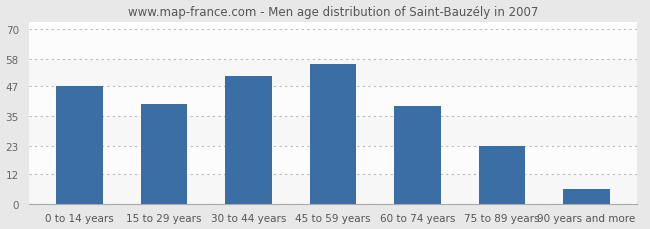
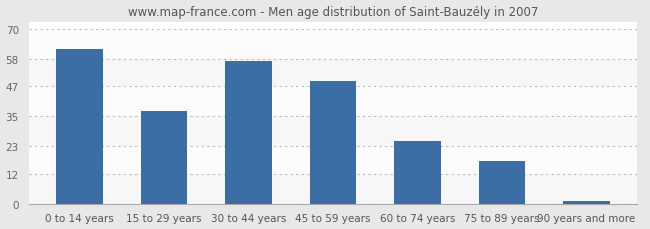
0 to 14 years: 47 -> 62
15 to 29 years: 40 -> 37
30 to 44 years: 51 -> 57
45 to 59 years: 56 -> 49
60 to 74 years: 39 -> 25
75 to 89 years: 23 -> 17
90 years and more: 6 -> 1
